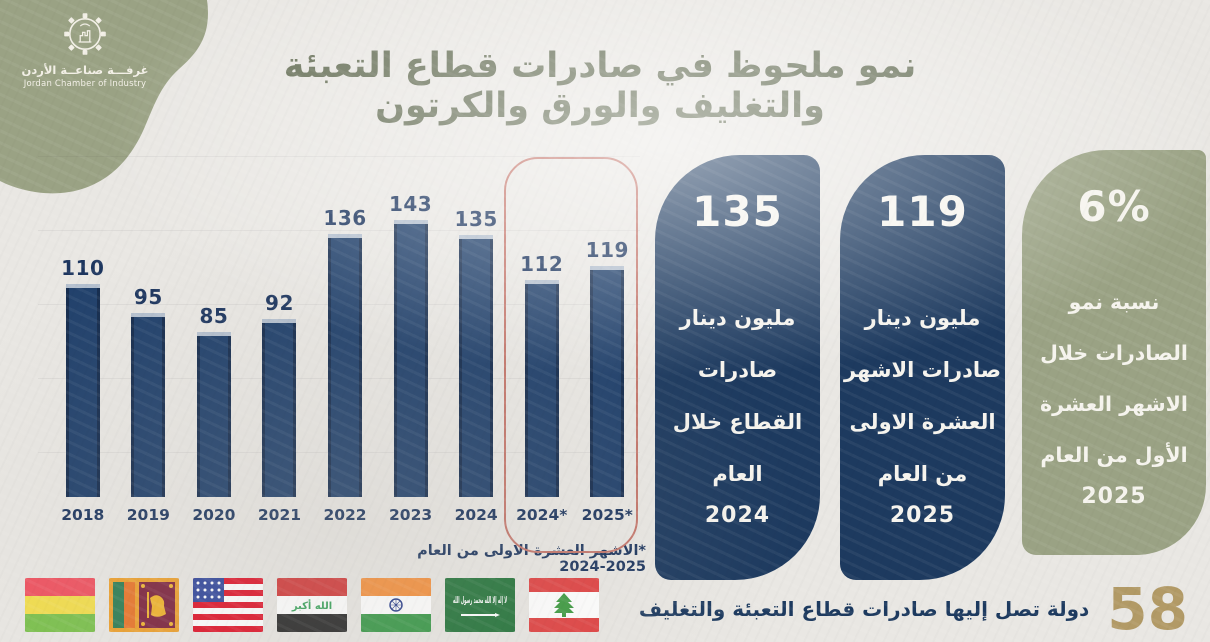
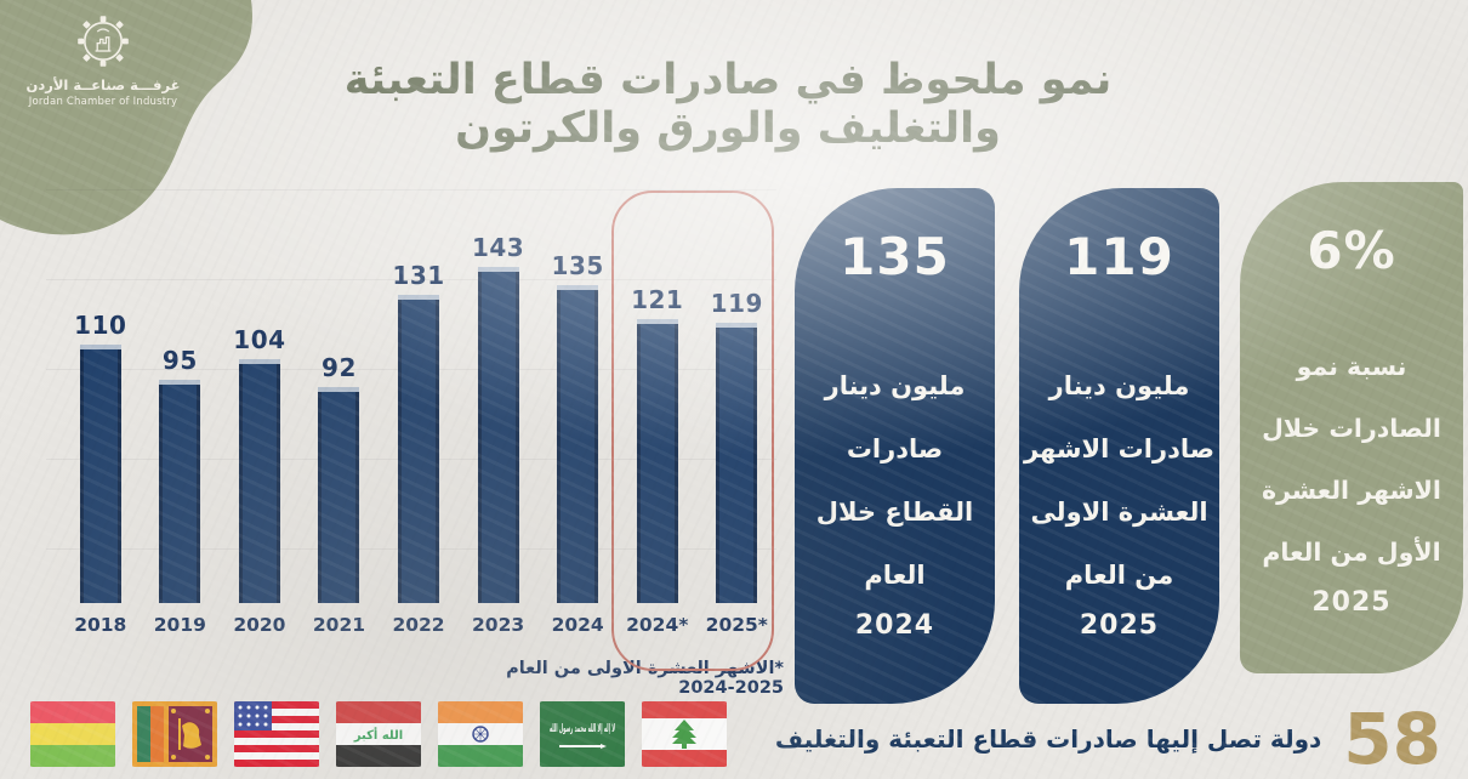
2020: 85 -> 104
2022: 136 -> 131
2024*: 112 -> 121
